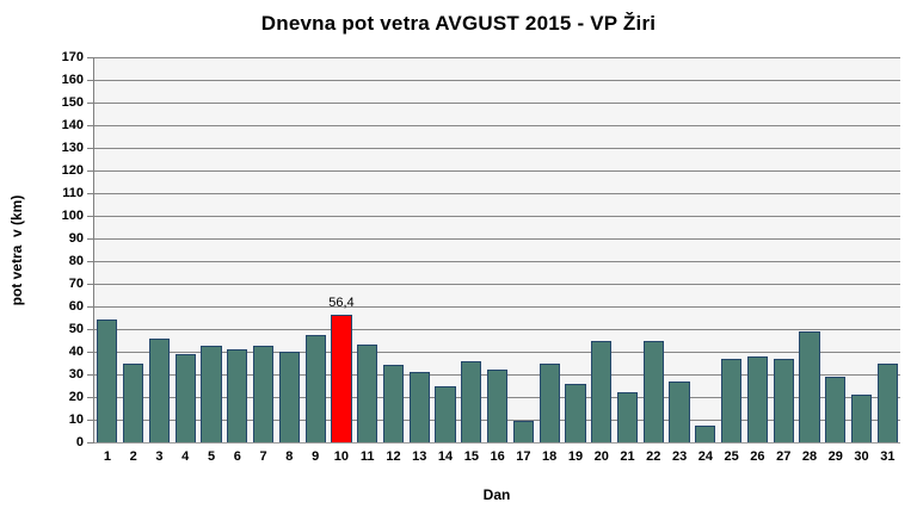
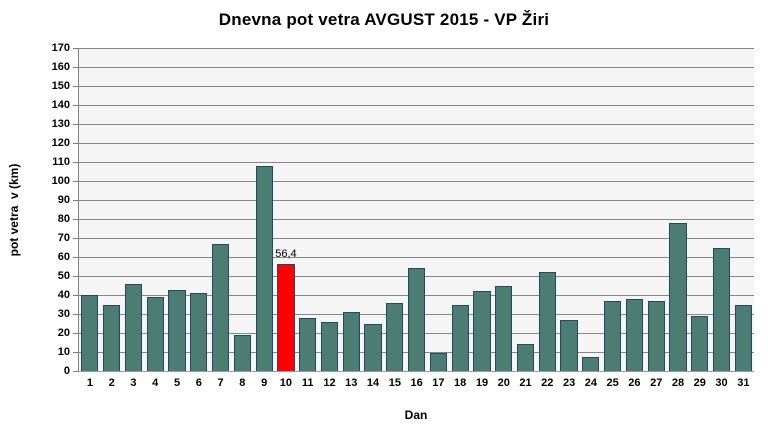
1: 54 -> 40
7: 42 -> 67
8: 40 -> 19
9: 48 -> 108
11: 43 -> 28
12: 34 -> 26
16: 32 -> 54
19: 26 -> 42
21: 22 -> 14
22: 44 -> 52
28: 49 -> 78
30: 21 -> 65
